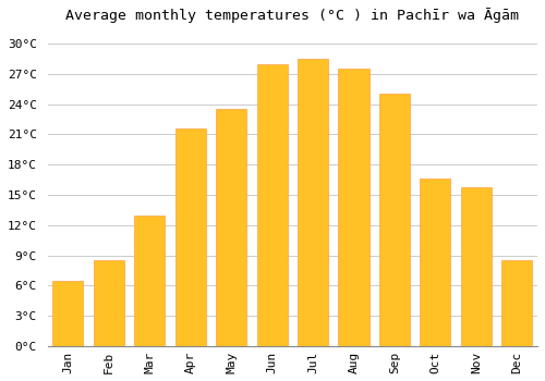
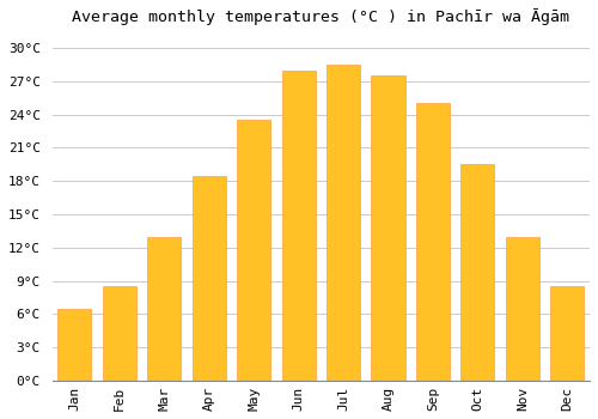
Apr: 21.6°C -> 18.5°C
Oct: 16.6°C -> 19.5°C
Nov: 15.8°C -> 13.0°C
